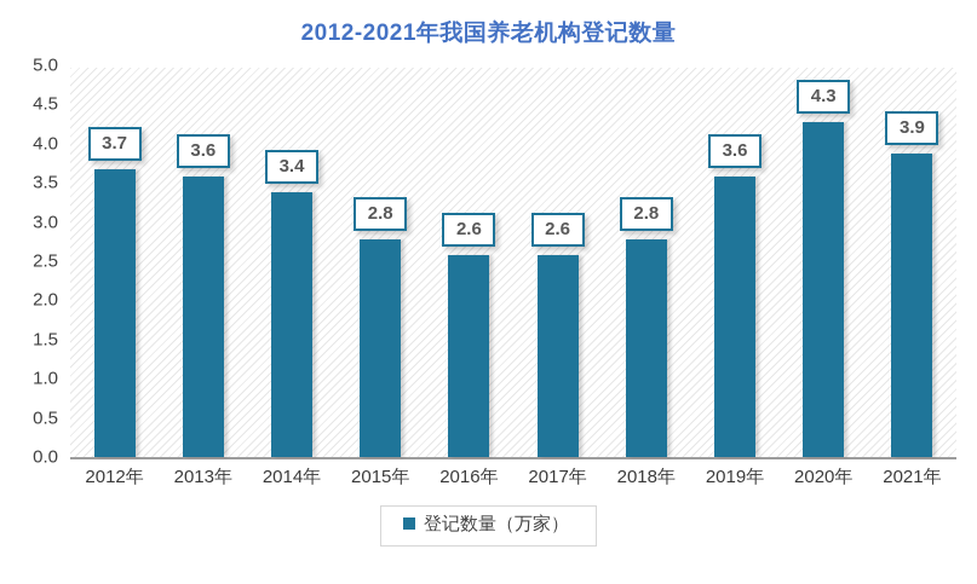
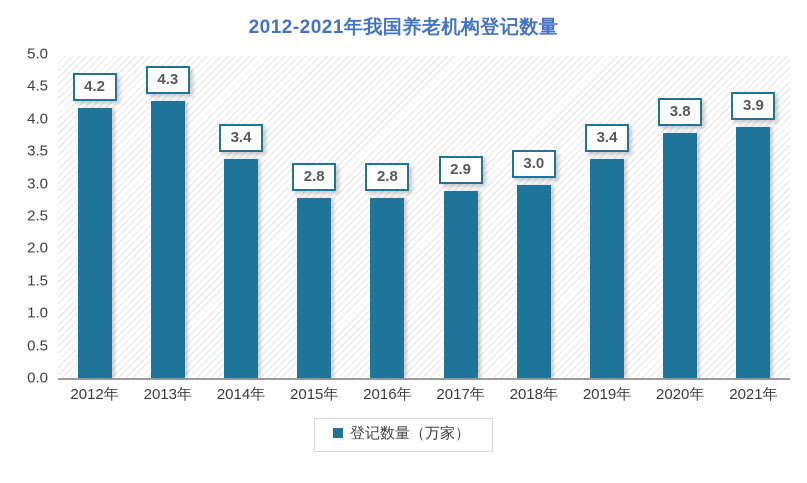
2012年: 3.7 -> 4.2
2013年: 3.6 -> 4.3
2016年: 2.6 -> 2.8
2017年: 2.6 -> 2.9
2018年: 2.8 -> 3.0
2019年: 3.6 -> 3.4
2020年: 4.3 -> 3.8
